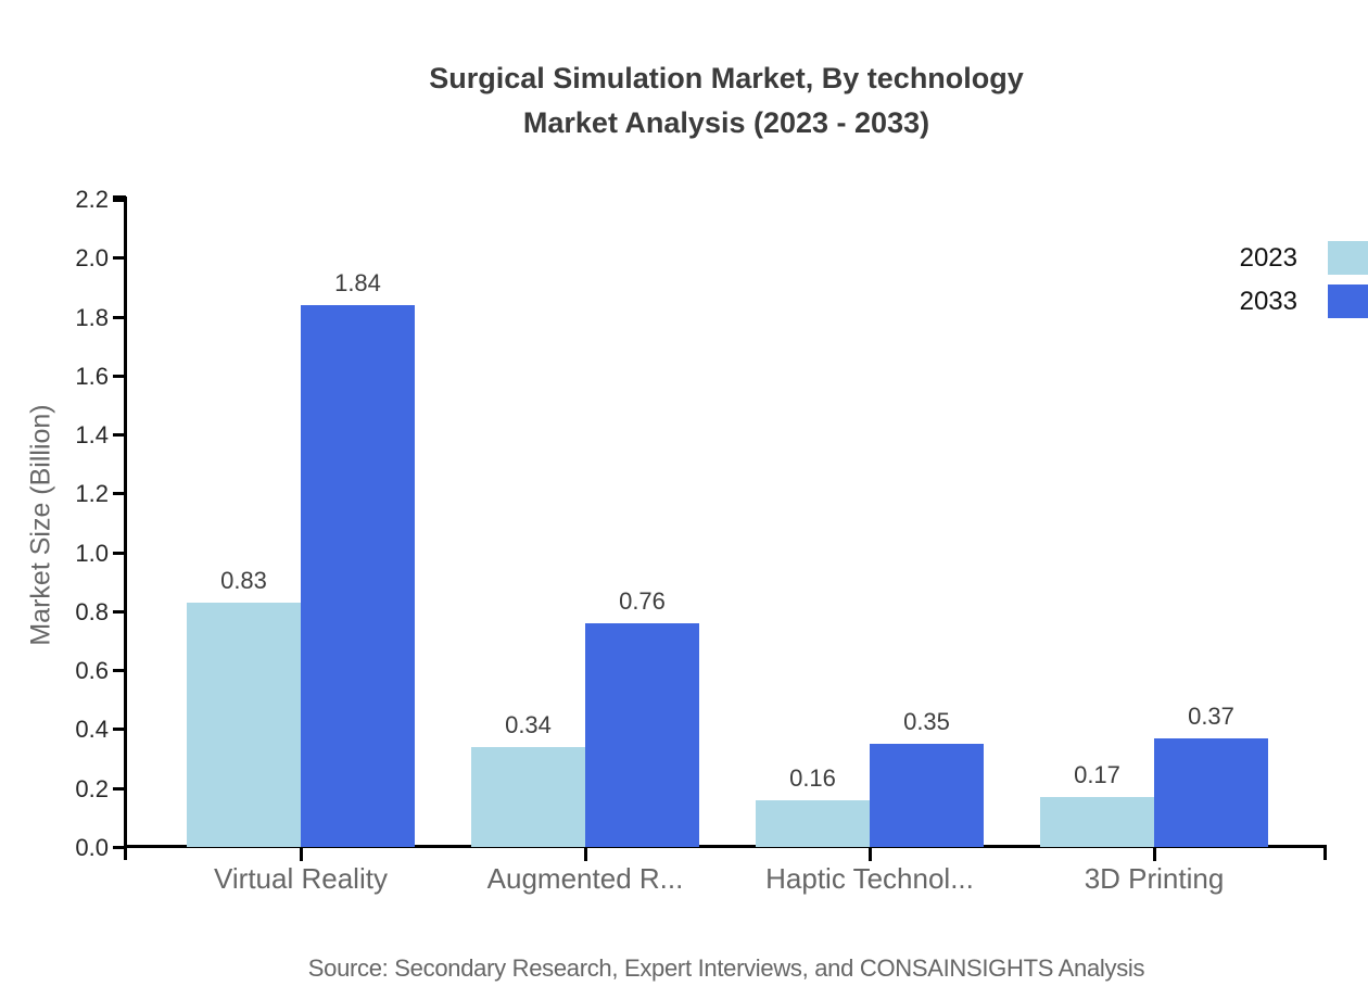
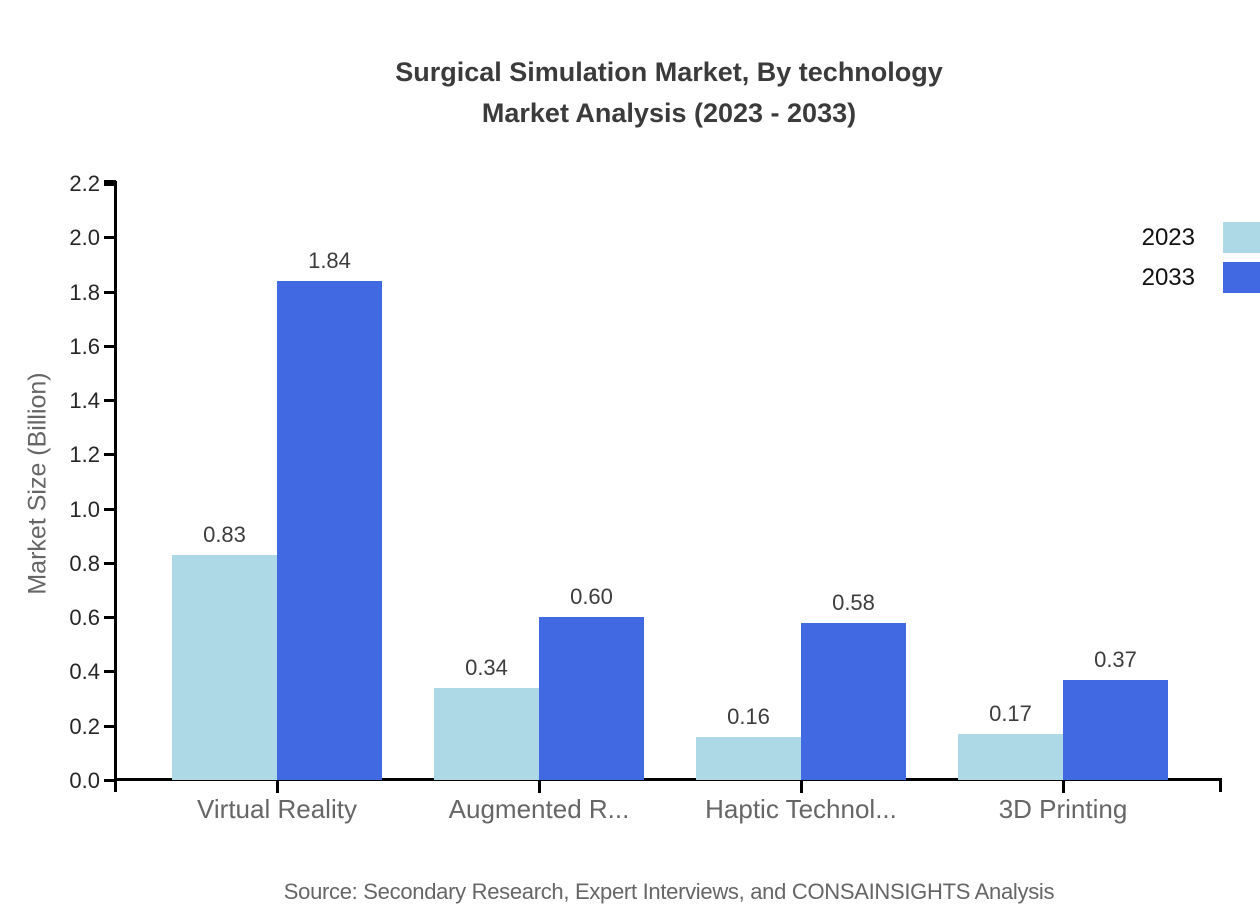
2033/Augmented R...: 0.76 -> 0.60
2033/Haptic Technol...: 0.35 -> 0.58
